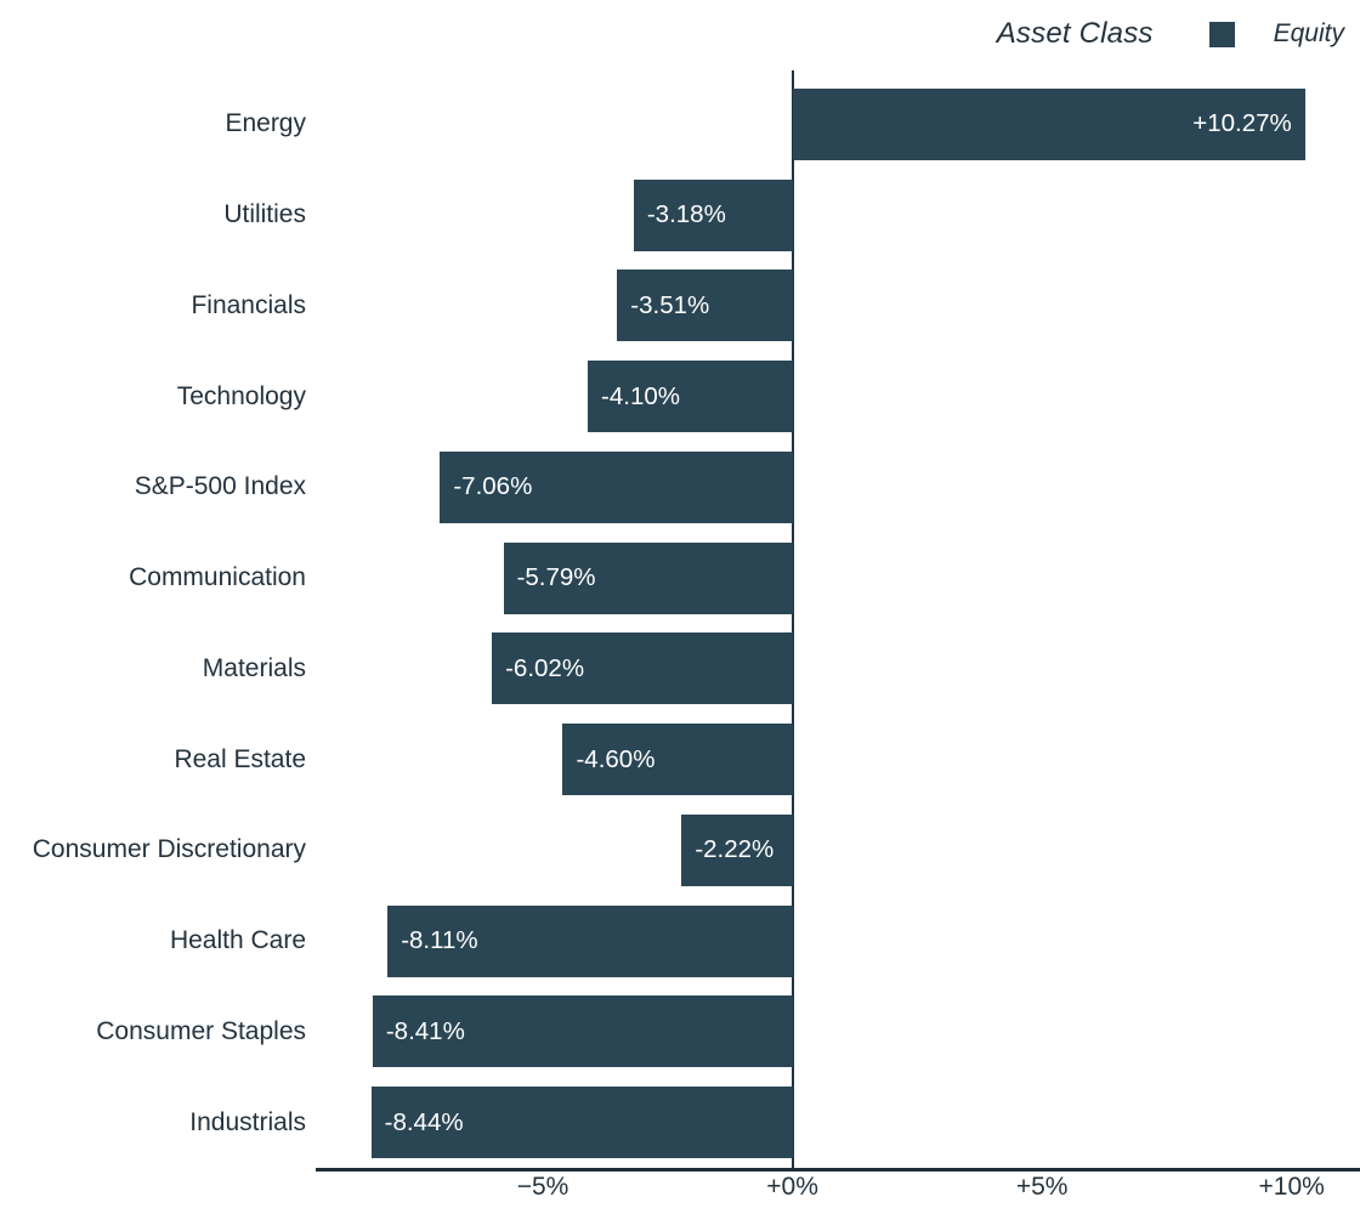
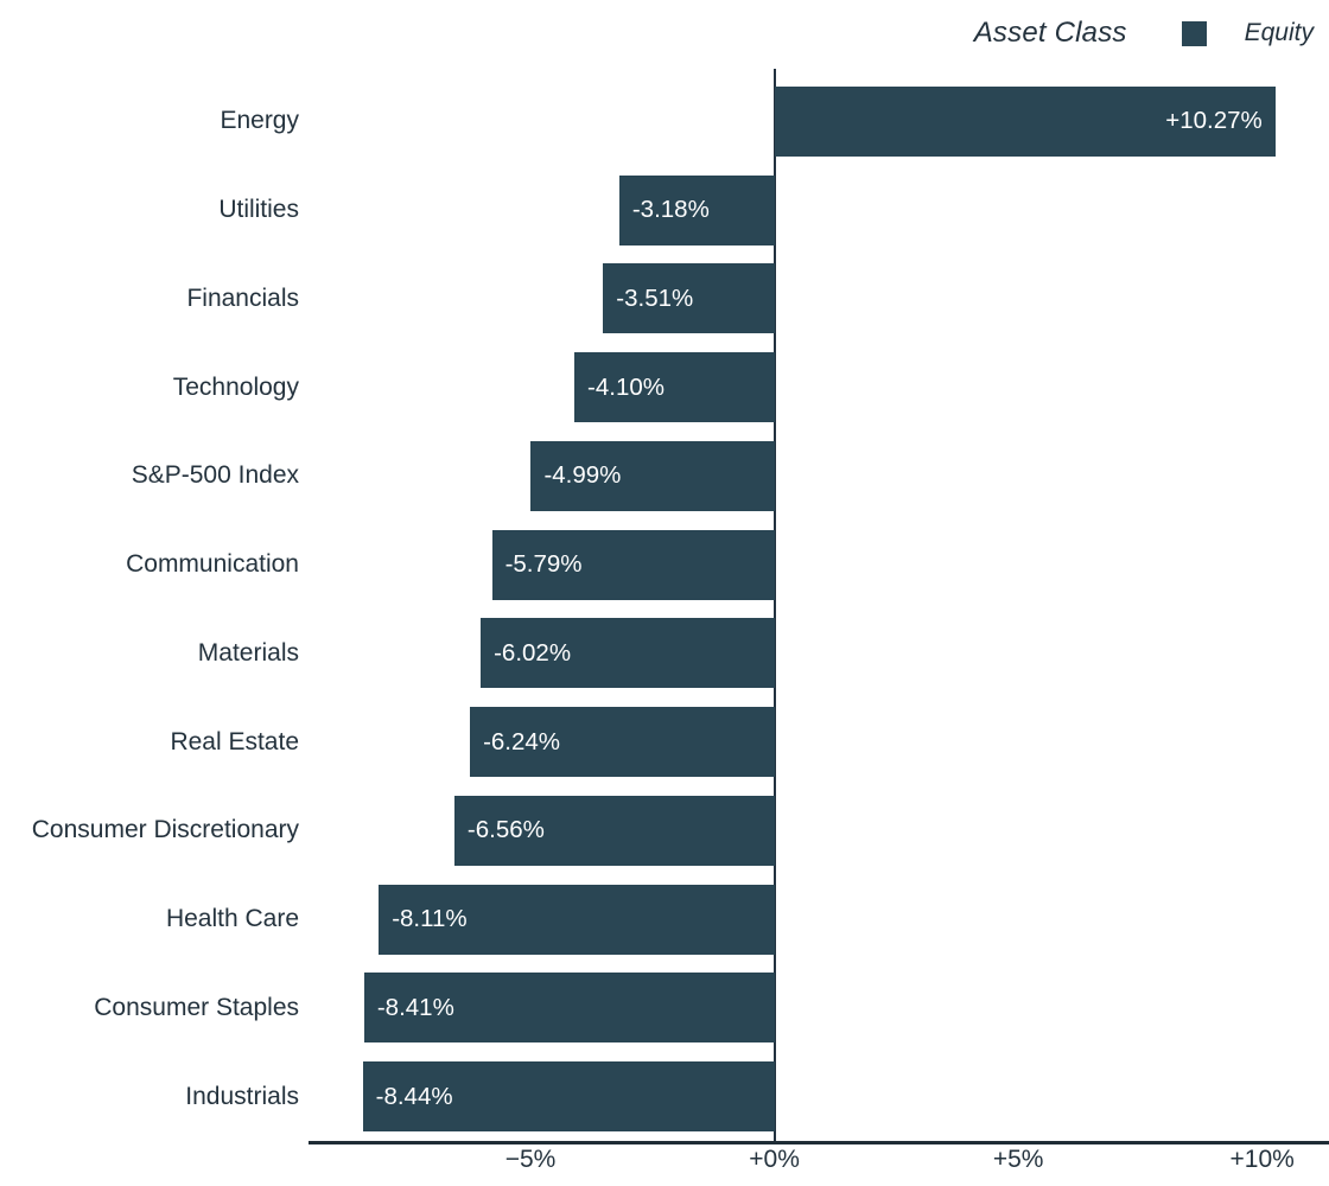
S&P-500 Index: -7.06% -> -4.99%
Real Estate: -4.60% -> -6.24%
Consumer Discretionary: -2.22% -> -6.56%
